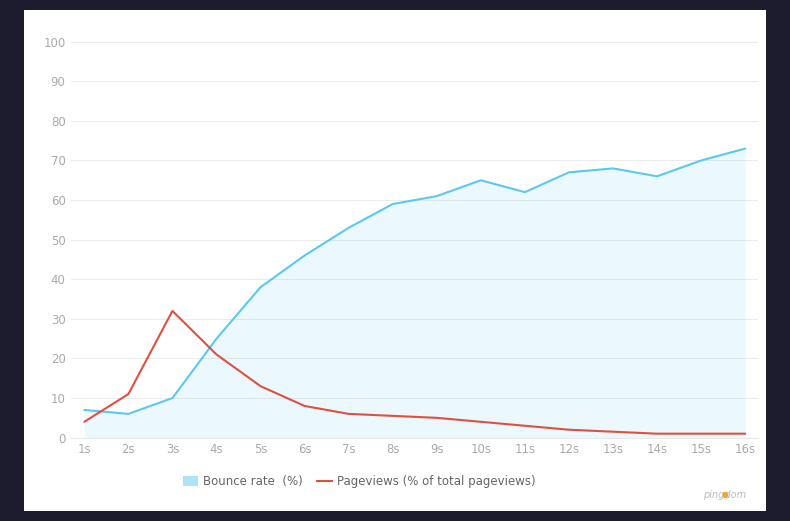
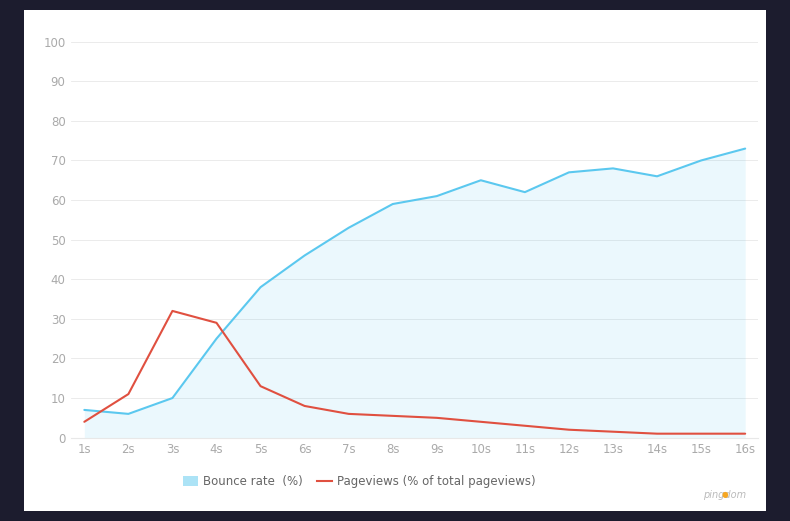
Pageviews (% of total pageviews)/4s: 21.0 -> 29.0
